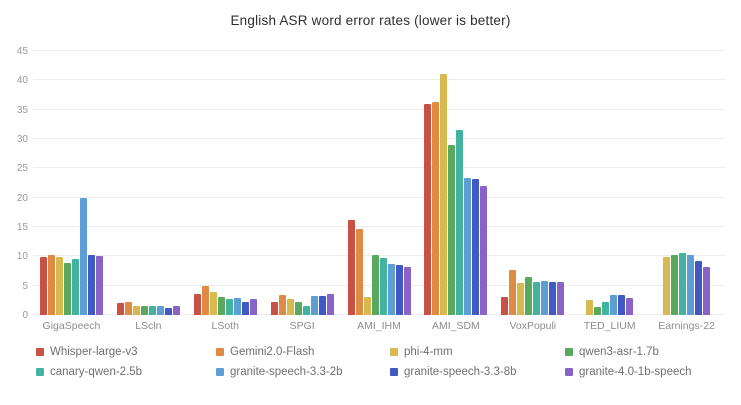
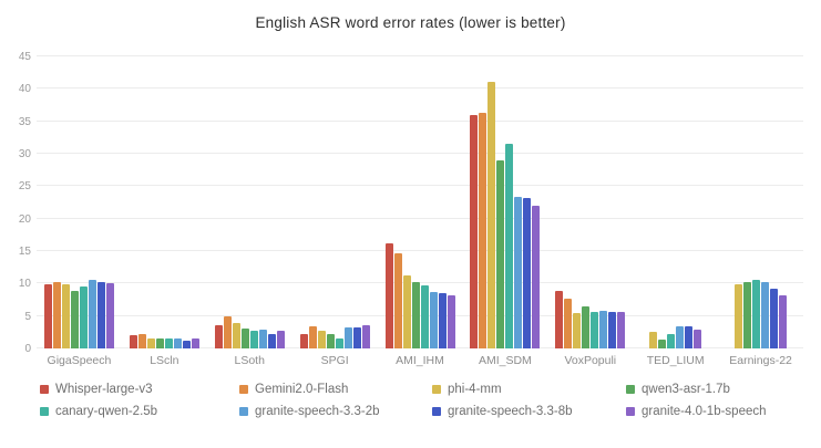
granite-speech-3.3-2b/GigaSpeech: 20 -> 11
phi-4-mm/AMI_IHM: 3 -> 11
Whisper-large-v3/VoxPopuli: 3 -> 9
